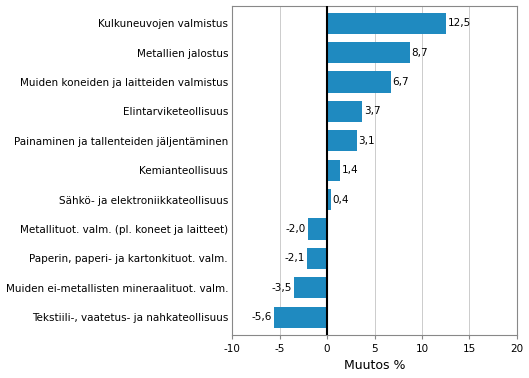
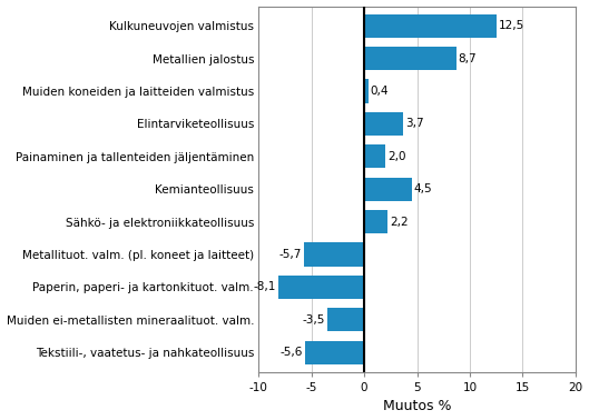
Muiden koneiden ja laitteiden valmistus: 6,7 -> 0,4
Painaminen ja tallenteiden jäljentäminen: 3,1 -> 2,0
Kemianteollisuus: 1,4 -> 4,5
Sähkö- ja elektroniikkateollisuus: 0,4 -> 2,2
Metallituot. valm. (pl. koneet ja laitteet): -2,0 -> -5,7
Paperin, paperi- ja kartonkituot. valm.: -2,1 -> -8,1
